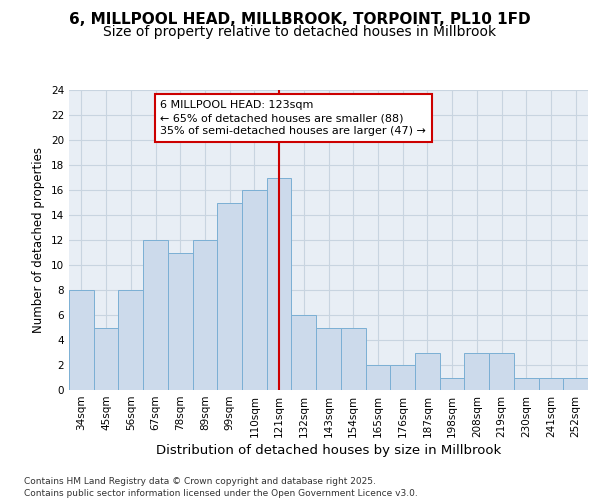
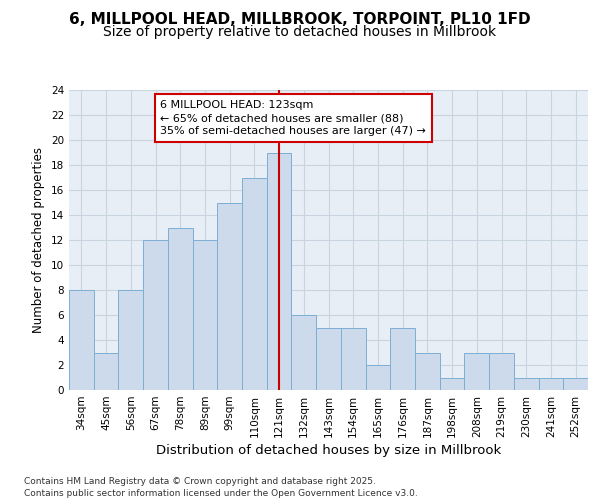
45sqm: 5 -> 3
78sqm: 11 -> 13
110sqm: 16 -> 17
121sqm: 17 -> 19
176sqm: 2 -> 5
